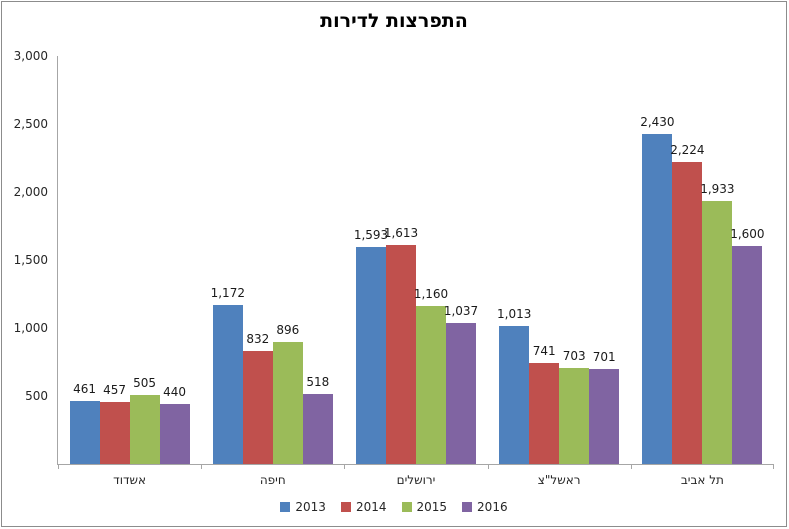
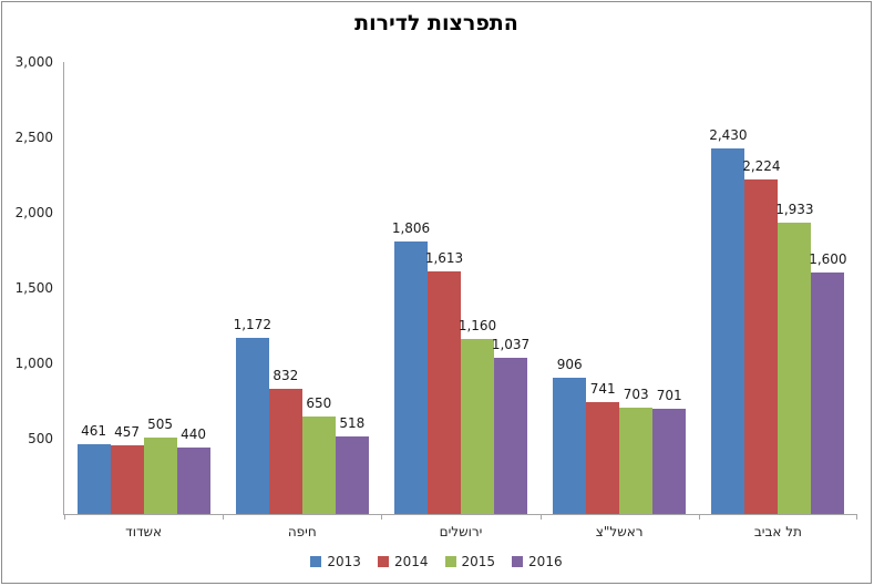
2015/חיפה: 896 -> 650
2013/ירושלים: 1,593 -> 1,806
2013/ראשל"צ: 1,013 -> 906
